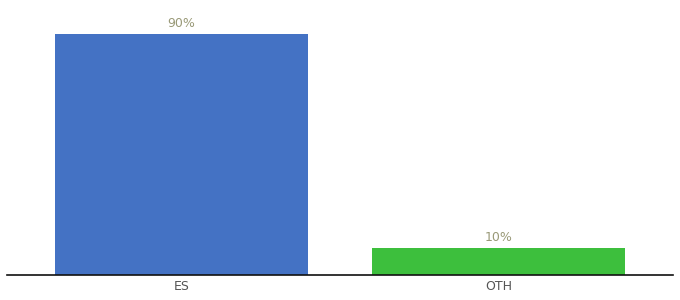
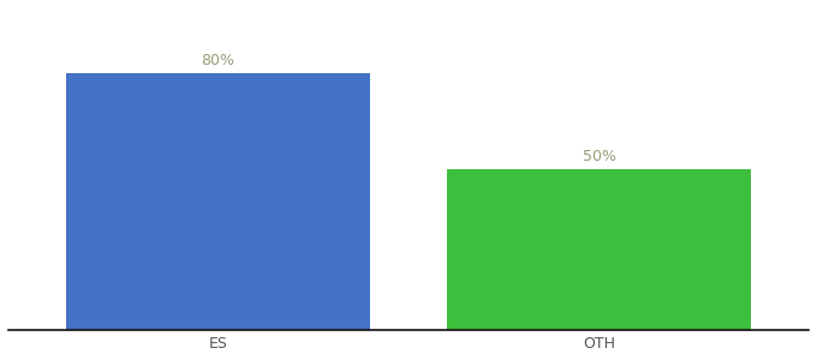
ES: 90% -> 80%
OTH: 10% -> 50%
